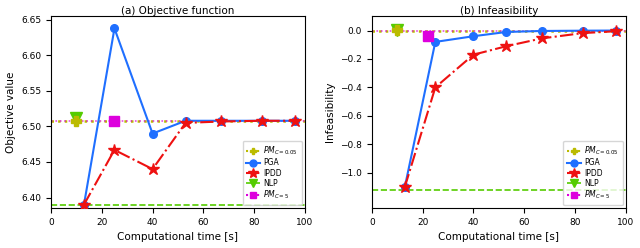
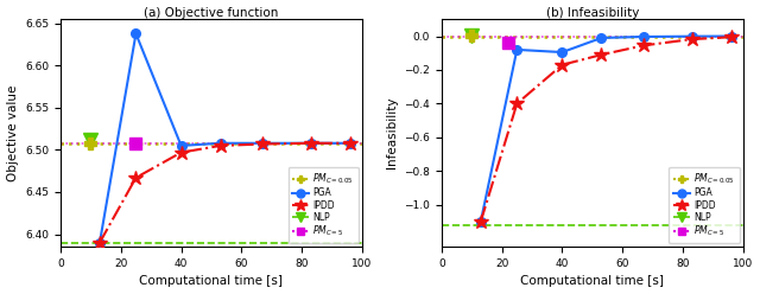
(a) Objective function/PGA/40: 6.490 -> 6.505
(a) Objective function/IPDD/40: 6.440 -> 6.497
(b) Infeasibility/PGA/40: -0.04 -> -0.10
